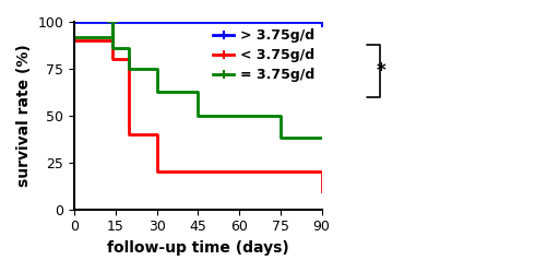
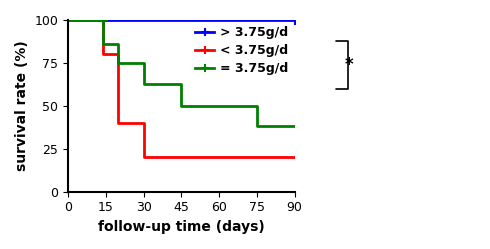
< 3.75g/d/0: 90 -> 100
= 3.75g/d/0: 92 -> 100
< 3.75g/d/90: 10 -> 20
